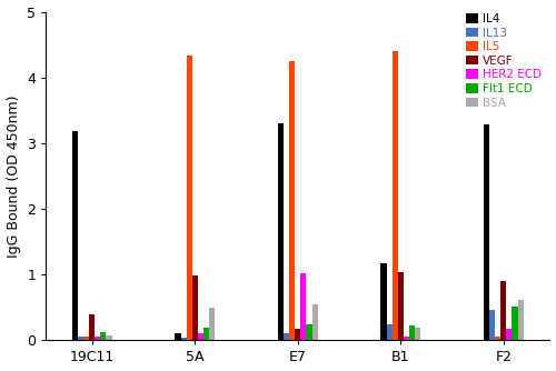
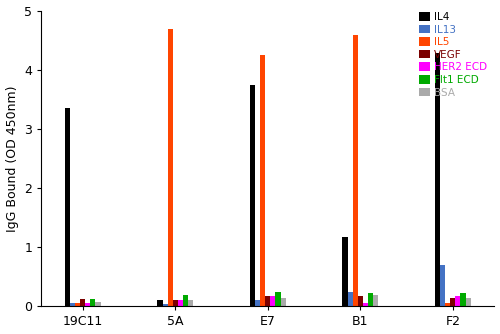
IL4/19C11: 3.18 -> 3.35
VEGF/19C11: 0.40 -> 0.12
IL5/5A: 4.34 -> 4.68
VEGF/5A: 0.98 -> 0.10
BSA/5A: 0.50 -> 0.10
IL4/E7: 3.30 -> 3.75
HER2 ECD/E7: 1.02 -> 0.17
BSA/E7: 0.54 -> 0.15
IL5/B1: 4.40 -> 4.58
VEGF/B1: 1.04 -> 0.18
IL4/F2: 3.28 -> 4.28
IL13/F2: 0.46 -> 0.70
VEGF/F2: 0.90 -> 0.15
Flt1 ECD/F2: 0.52 -> 0.22
BSA/F2: 0.62 -> 0.15
